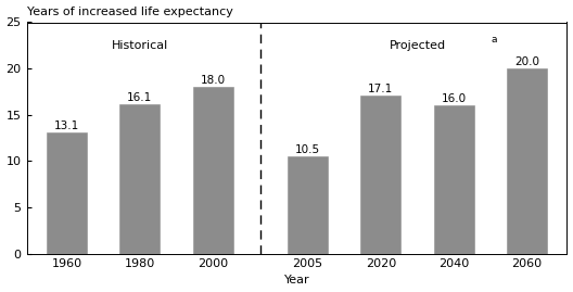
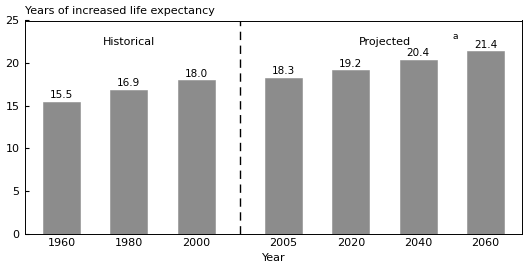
1960: 13.1 -> 15.5
1980: 16.1 -> 16.9
2005: 10.5 -> 18.3
2020: 17.1 -> 19.2
2040: 16.0 -> 20.4
2060: 20.0 -> 21.4
